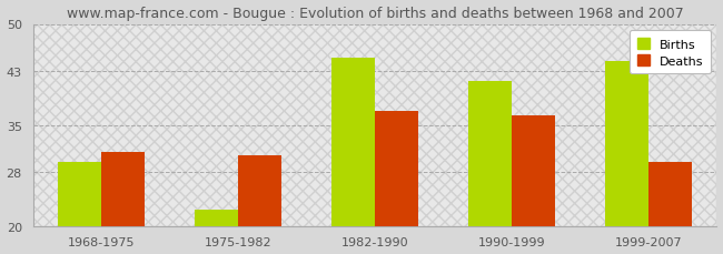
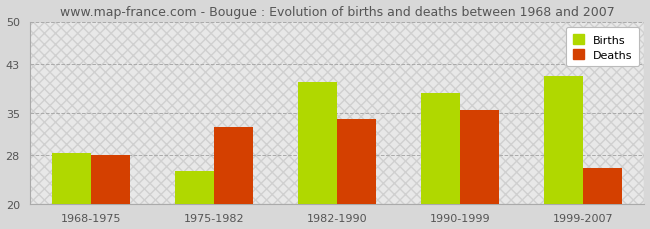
Births/1968-1975: 29.5 -> 28.4
Deaths/1968-1975: 31.0 -> 28.0
Births/1975-1982: 22.5 -> 25.4
Deaths/1975-1982: 30.5 -> 32.6
Births/1982-1990: 45.0 -> 40.0
Deaths/1982-1990: 37.0 -> 34.0
Births/1990-1999: 41.5 -> 38.2
Deaths/1990-1999: 36.5 -> 35.4
Births/1999-2007: 44.5 -> 41.0
Deaths/1999-2007: 29.5 -> 25.8
